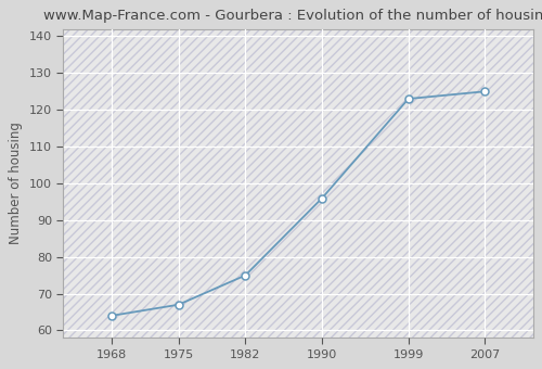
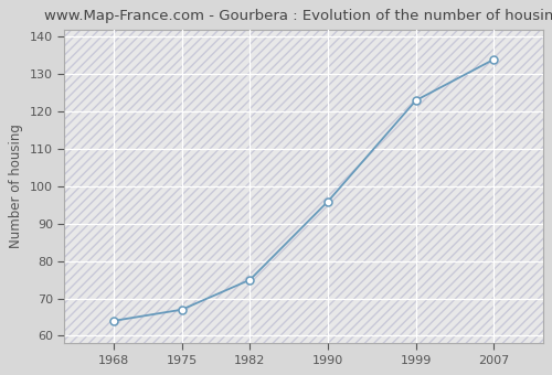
2007: 125 -> 134
